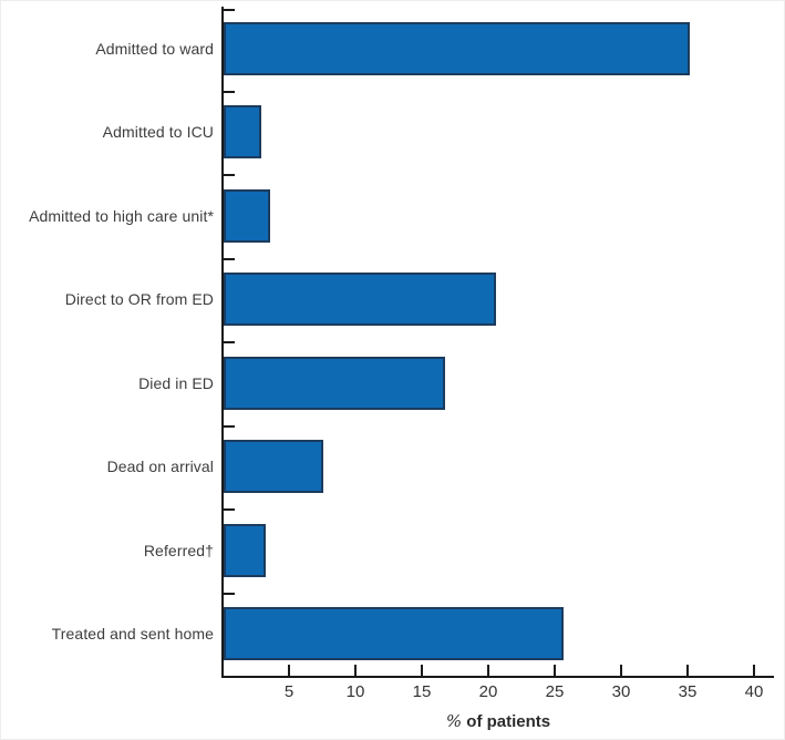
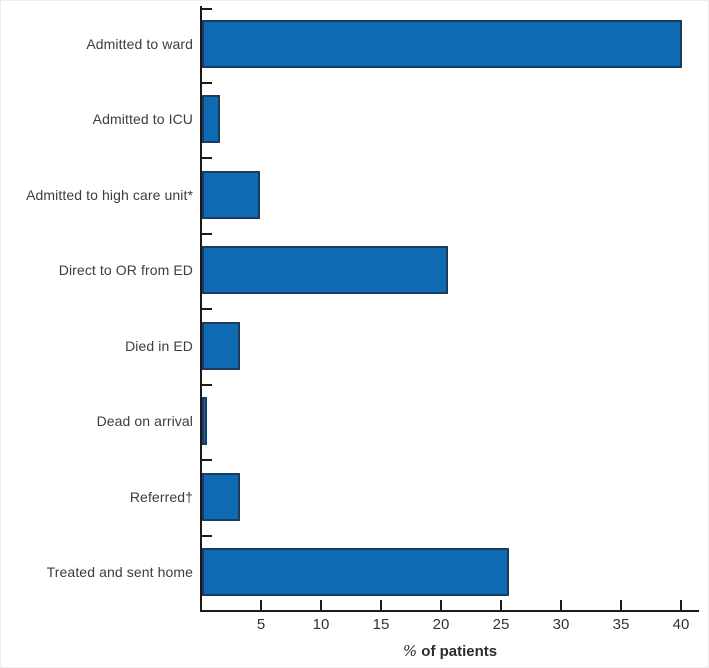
Admitted to ward: 35.1 -> 40.0
Admitted to ICU: 2.8 -> 1.5
Admitted to high care unit*: 3.5 -> 4.8
Died in ED: 16.7 -> 3.2
Dead on arrival: 7.5 -> 0.4
